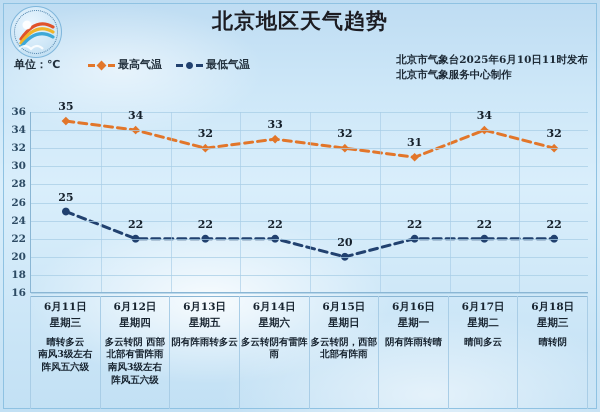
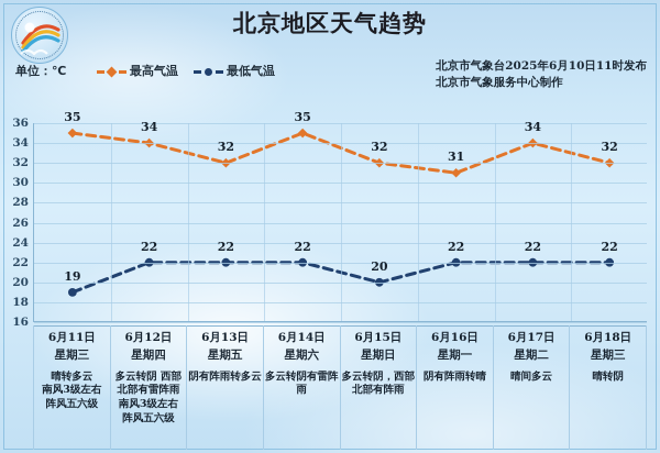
最低气温/6月11日: 25 -> 19
最高气温/6月14日: 33 -> 35
